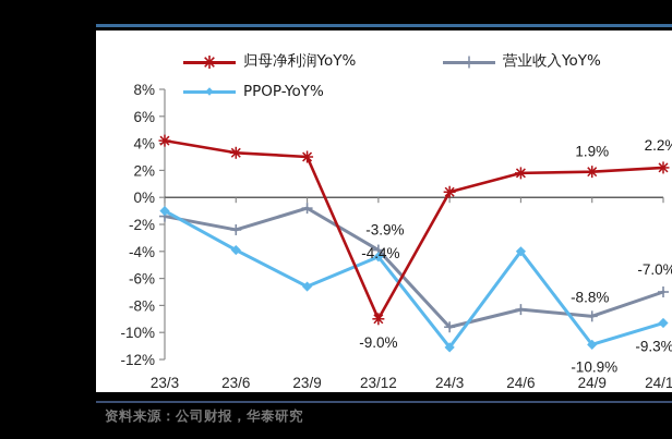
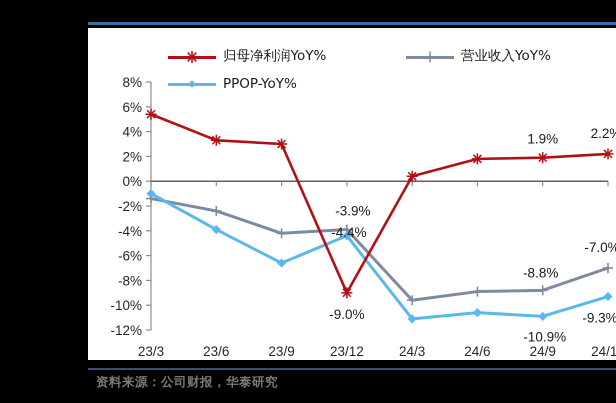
归母净利润YoY%/23/3: 4.2% -> 5.4%
营业收入YoY%/23/9: -0.8% -> -4.2%
营业收入YoY%/24/6: -8.3% -> -8.9%
PPOP-YoY%/24/6: -4.0% -> -10.6%
